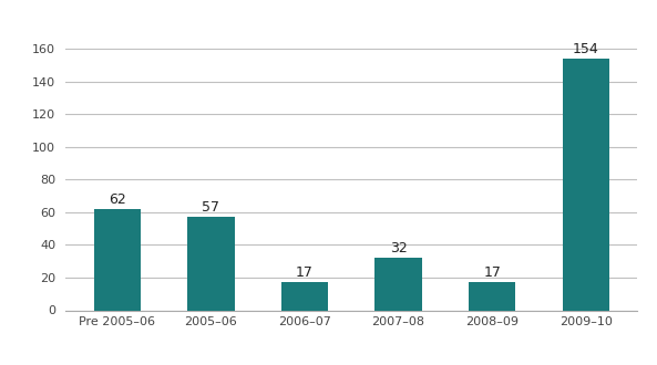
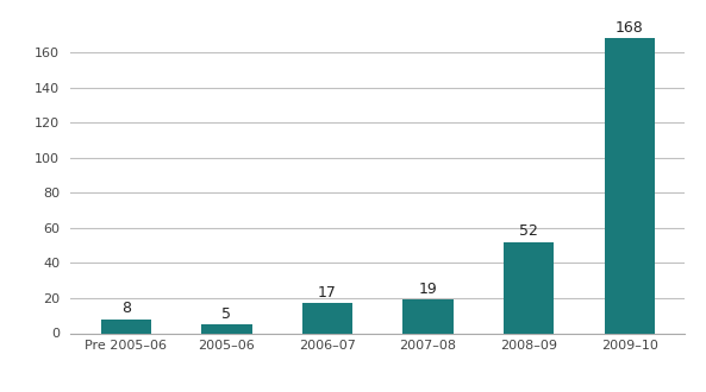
Pre 2005–06: 62 -> 8
2005–06: 57 -> 5
2007–08: 32 -> 19
2008–09: 17 -> 52
2009–10: 154 -> 168
